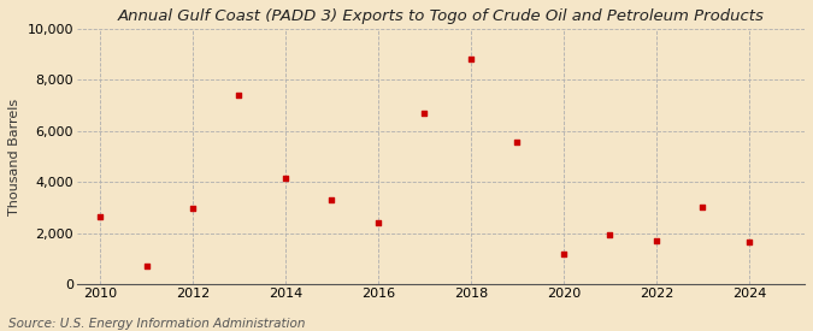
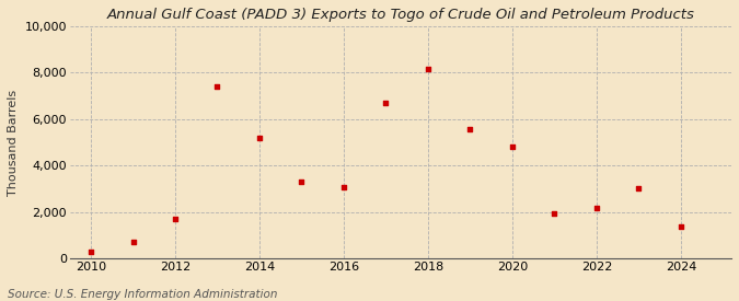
2010: 2,650 -> 280
2012: 2,950 -> 1,700
2014: 4,150 -> 5,200
2016: 2,400 -> 3,050
2018: 8,800 -> 8,150
2020: 1,200 -> 4,800
2022: 1,700 -> 2,150
2024: 1,650 -> 1,350
